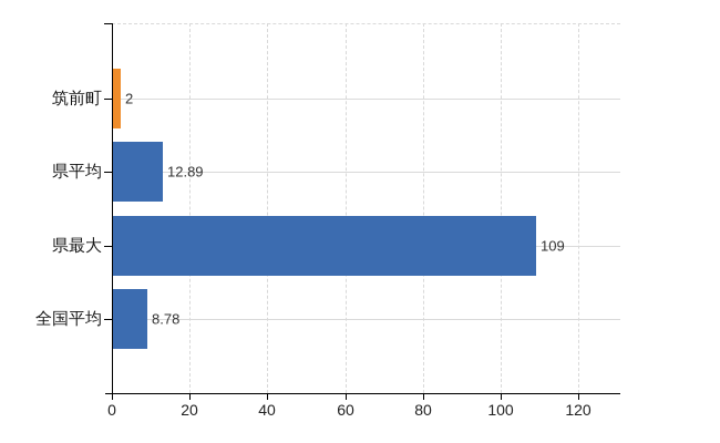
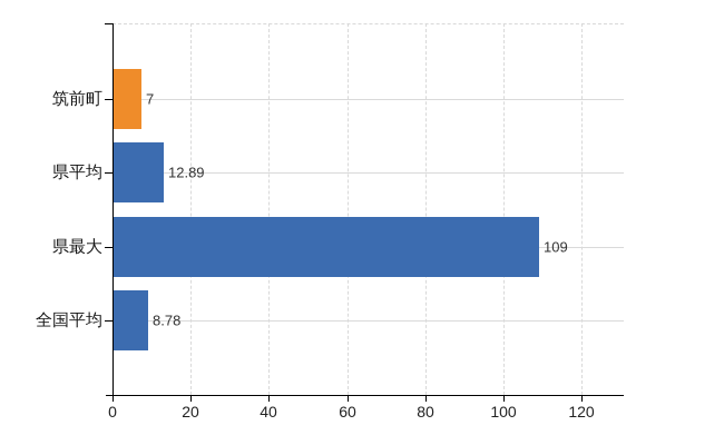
筑前町: 2 -> 7
